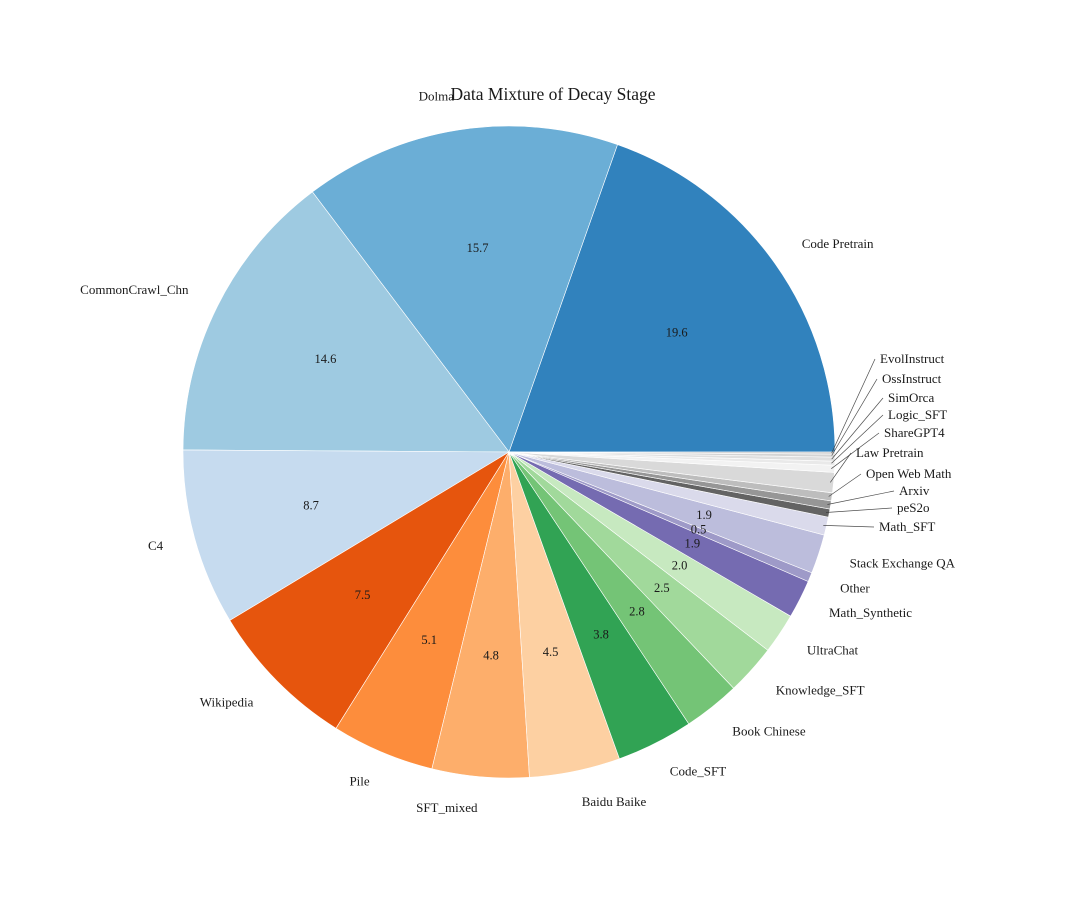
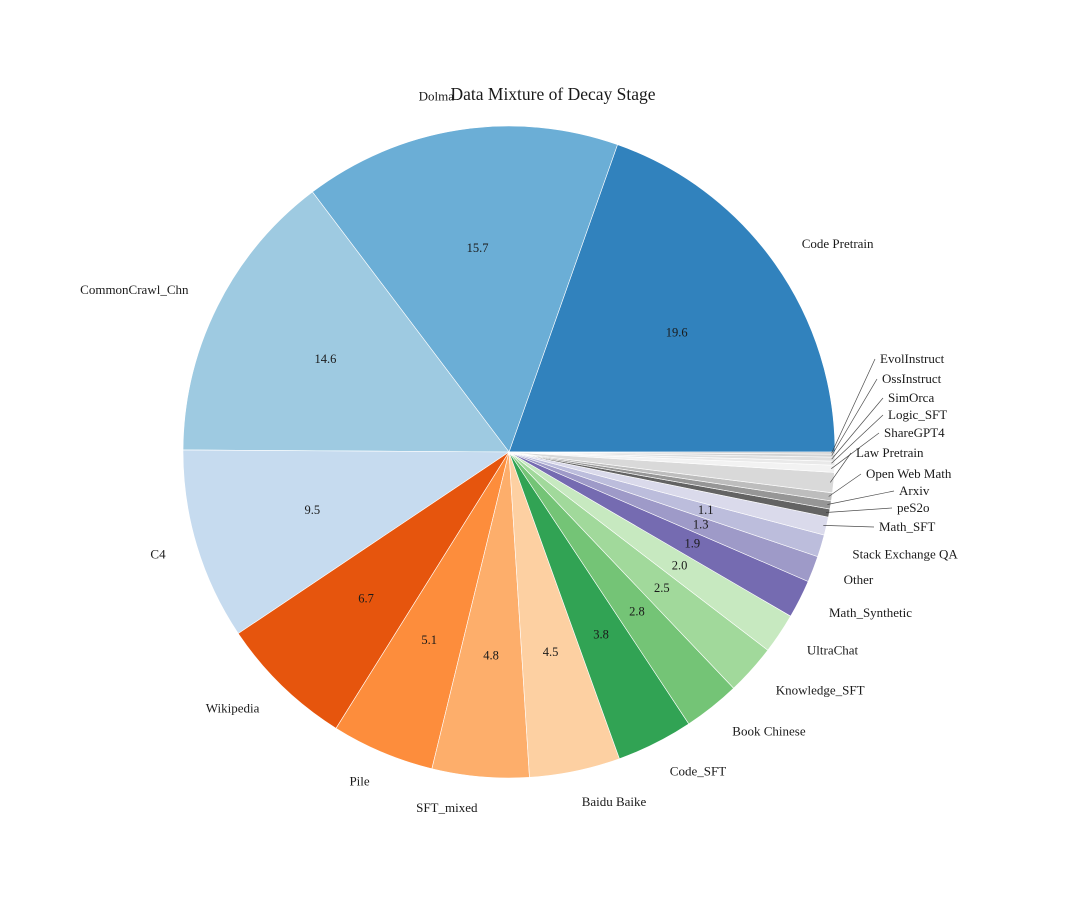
C4: 8.7 -> 9.5
Wikipedia: 7.5 -> 6.7
Other: 0.5 -> 1.3
Stack Exchange QA: 1.9 -> 1.1
